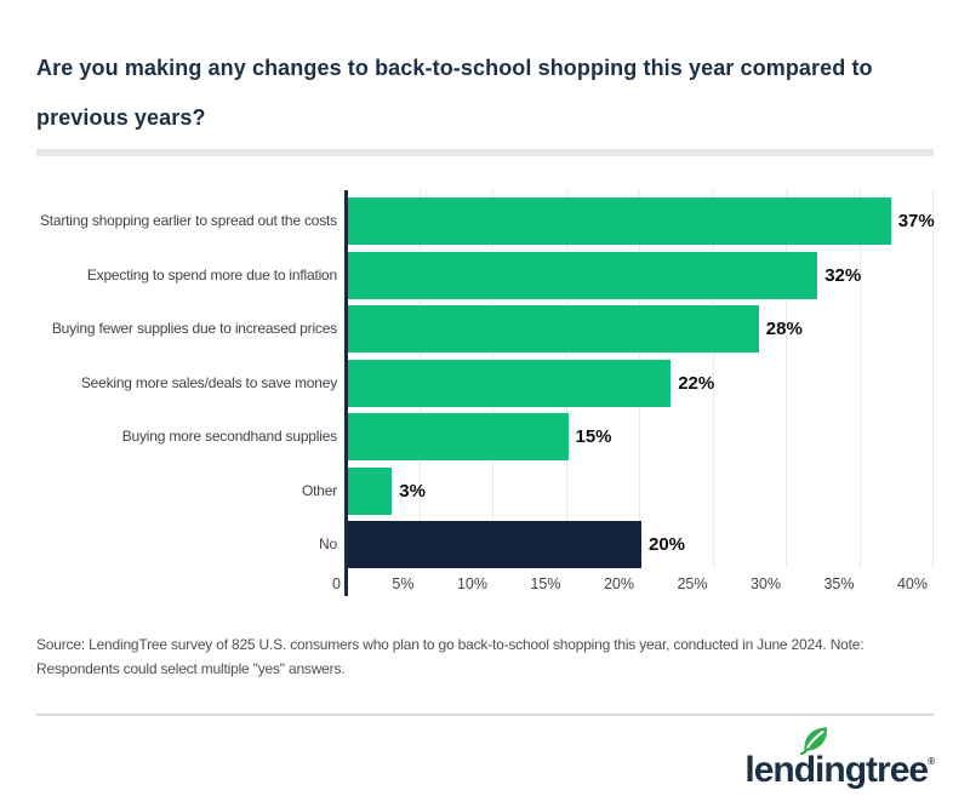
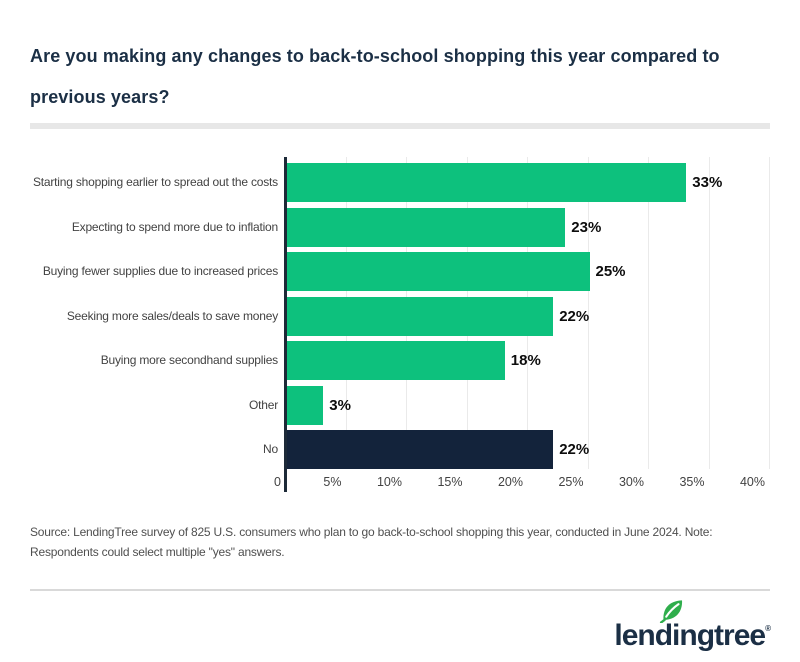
Starting shopping earlier to spread out the costs: 37% -> 33%
Expecting to spend more due to inflation: 32% -> 23%
Buying fewer supplies due to increased prices: 28% -> 25%
Buying more secondhand supplies: 15% -> 18%
No: 20% -> 22%
